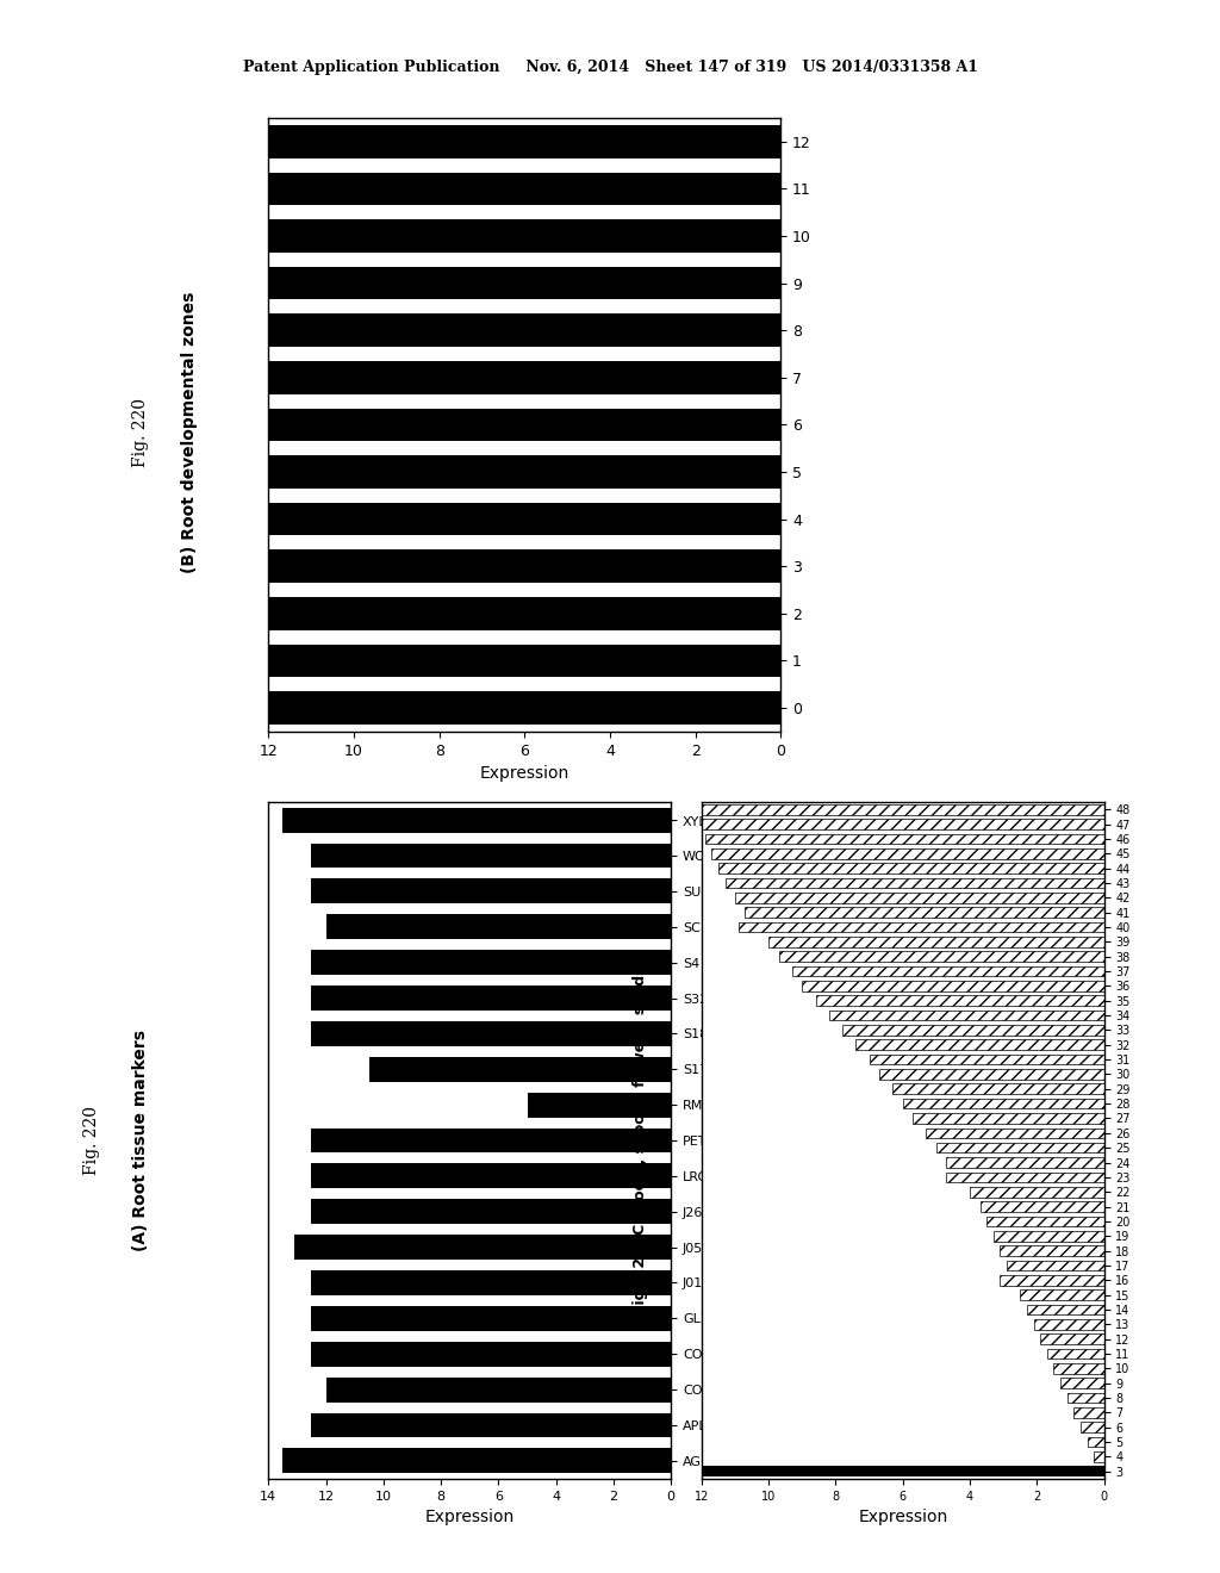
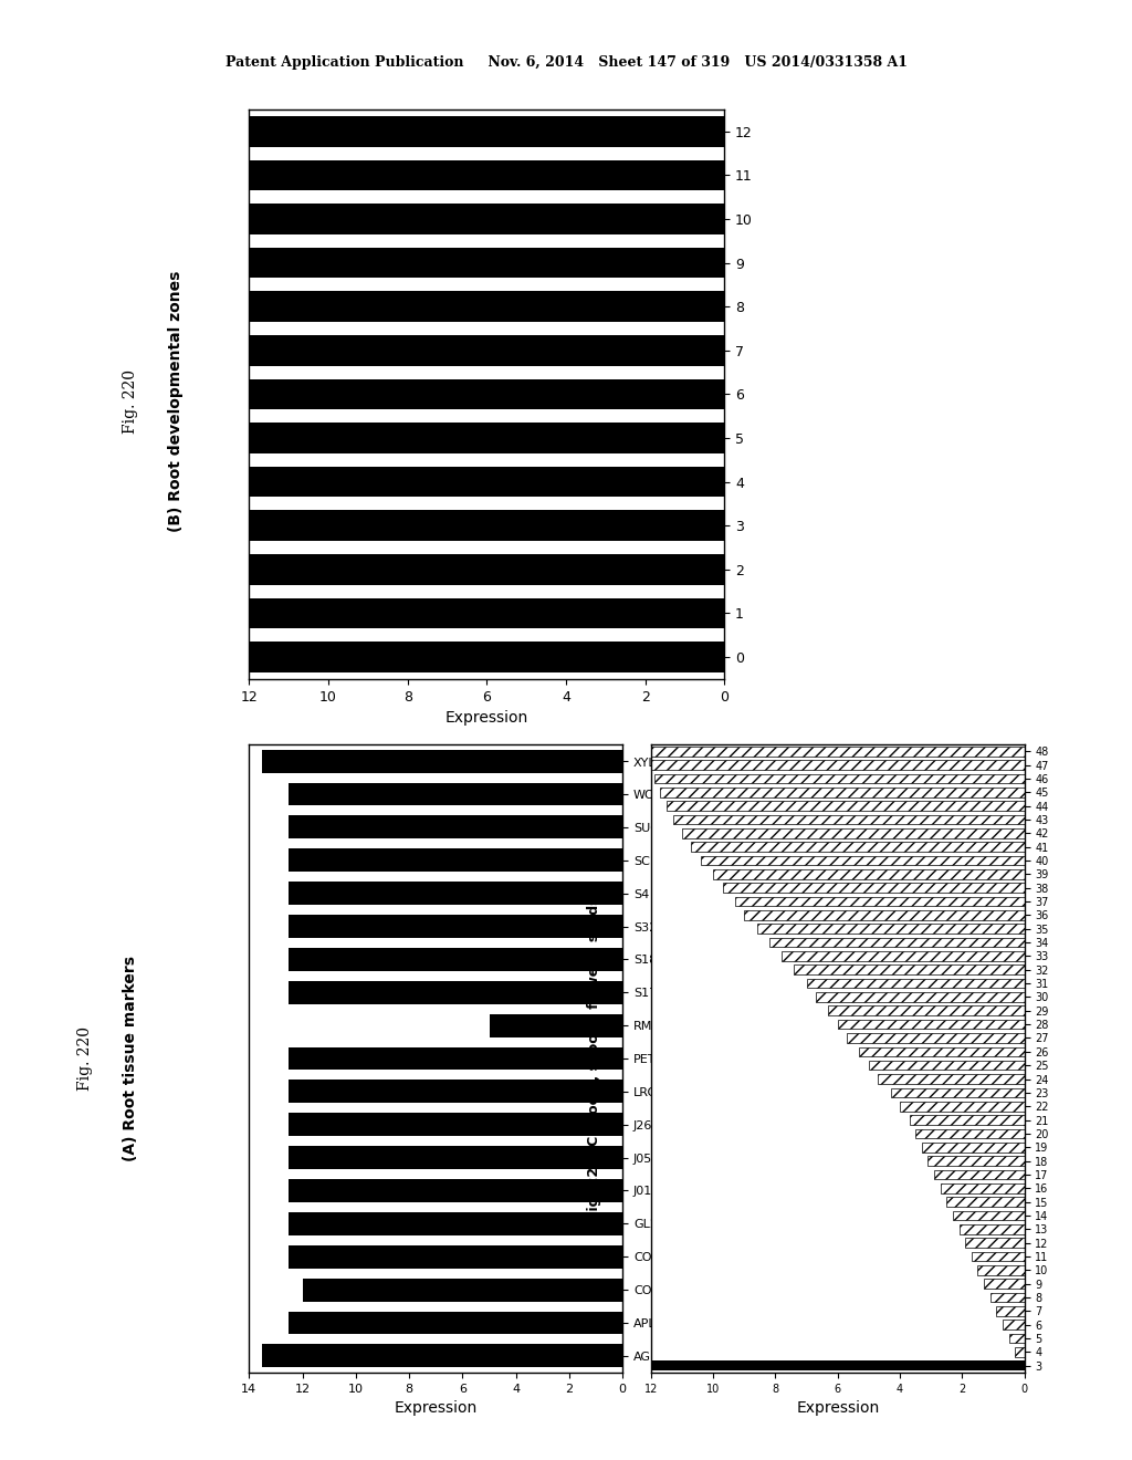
SCR5: 12.0 -> 12.5
S17: 10.5 -> 12.5
J0571: 13.1 -> 12.5
40: 10.9 -> 10.4
23: 4.7 -> 4.3
16: 3.1 -> 2.7
